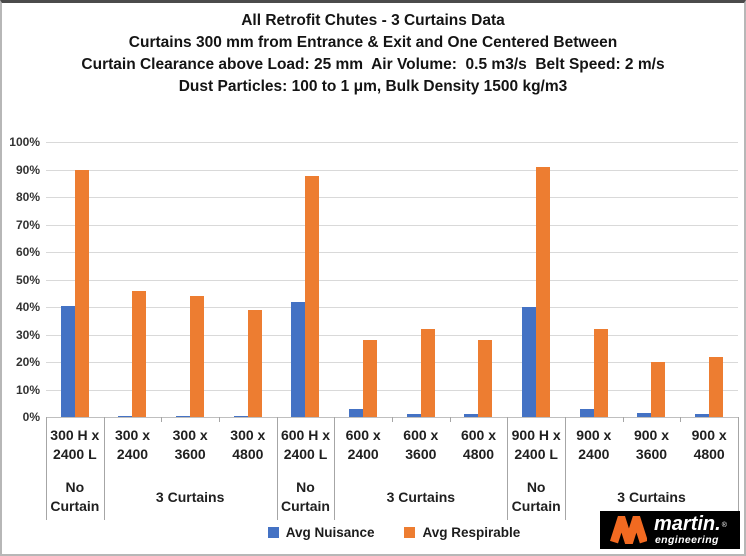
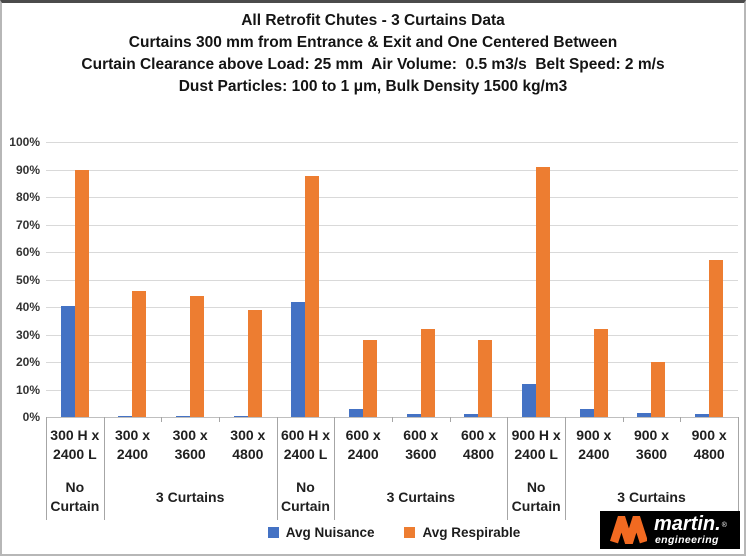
Avg Nuisance/900 H x 2400 L: 40% -> 12%
Avg Respirable/900 x 4800: 22% -> 57%
